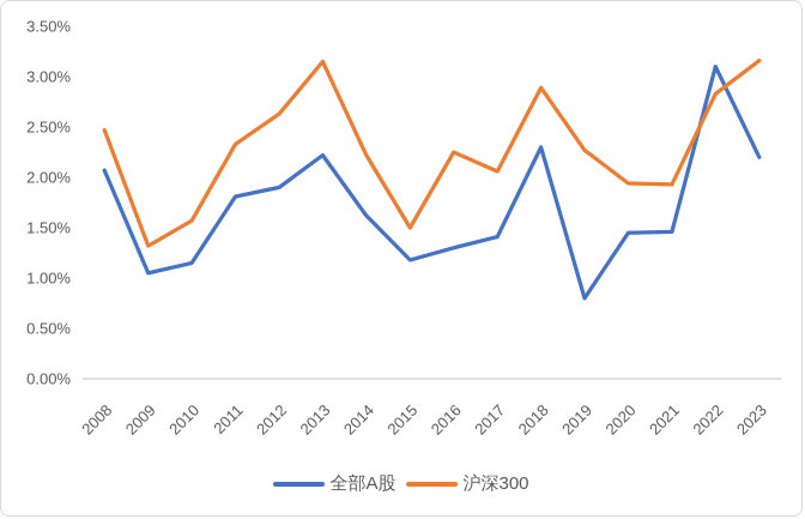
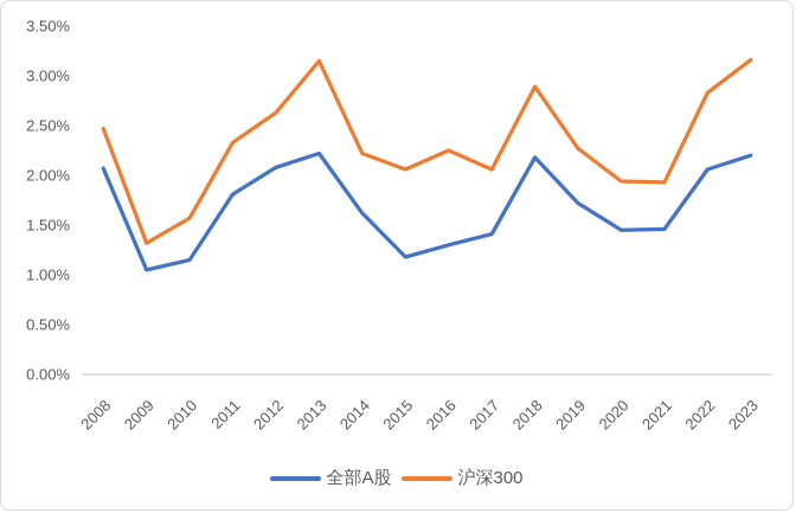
全部A股/2012: 1.9% -> 2.1%
沪深300/2015: 1.5% -> 2.1%
全部A股/2018: 2.3% -> 2.2%
全部A股/2019: 0.8% -> 1.7%
全部A股/2022: 3.1% -> 2.1%
